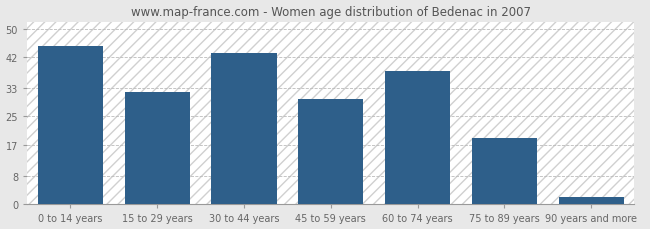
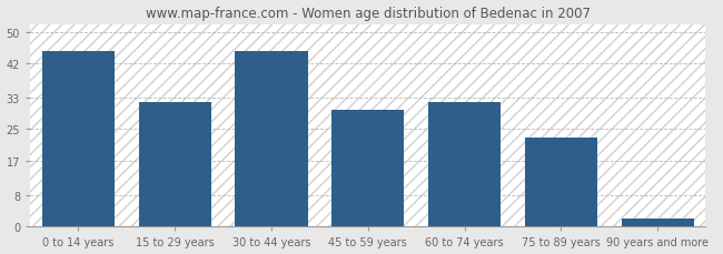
30 to 44 years: 43 -> 45
60 to 74 years: 38 -> 32
75 to 89 years: 19 -> 23
